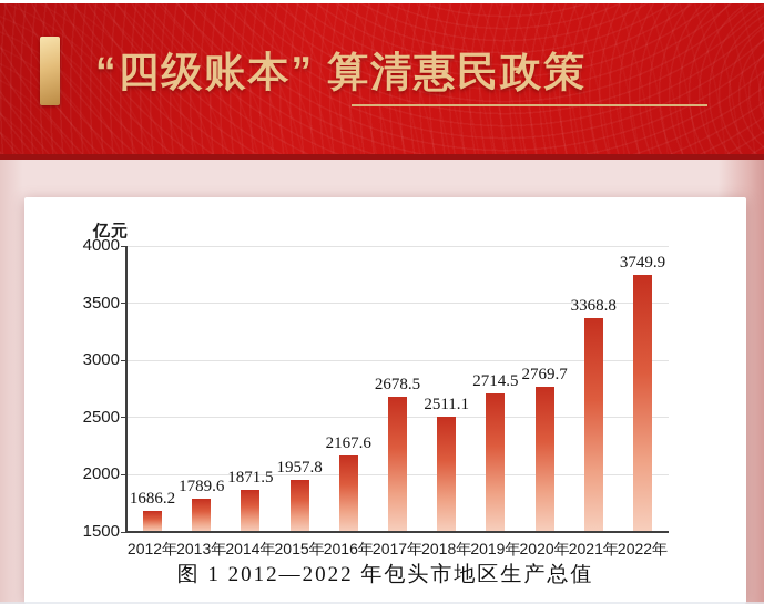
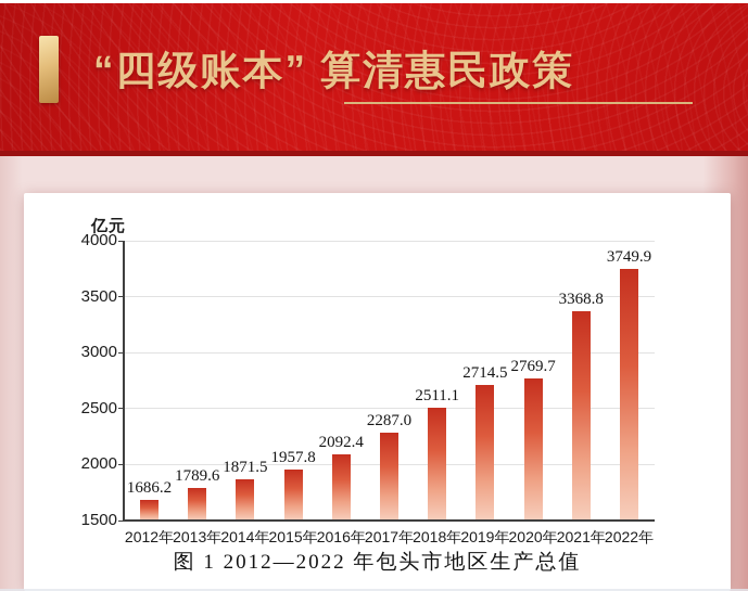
2016年: 2167.6 -> 2092.4
2017年: 2678.5 -> 2287.0
